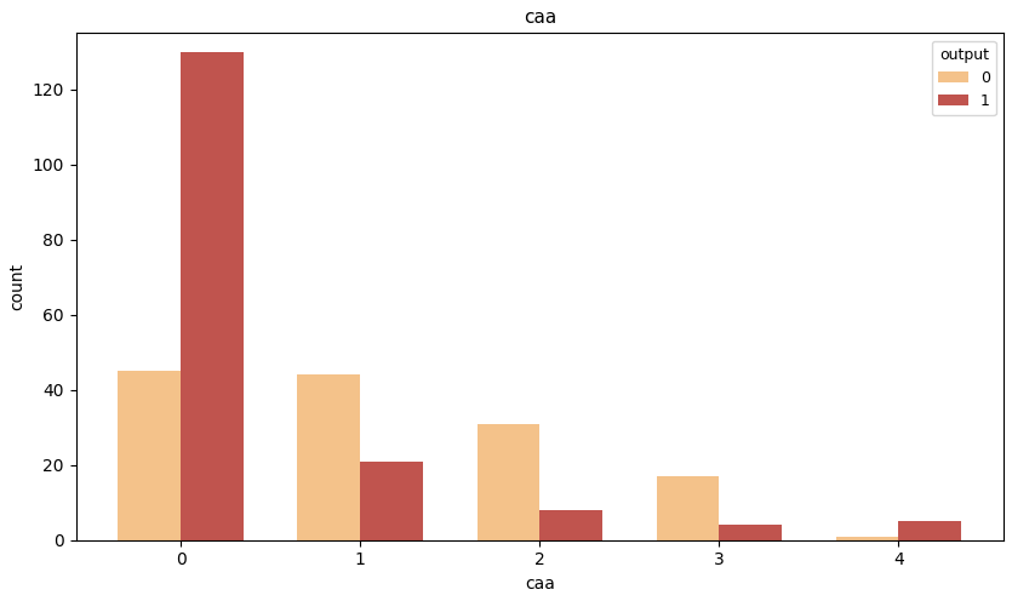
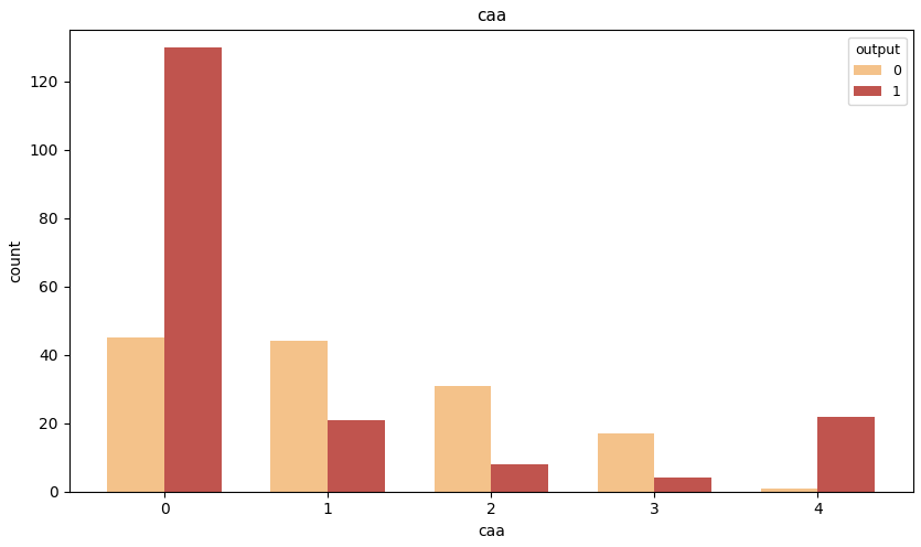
1/4: 5 -> 22
